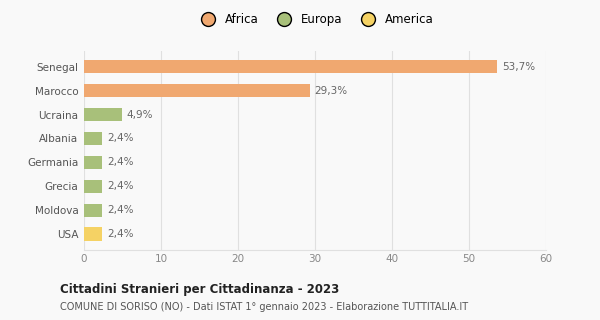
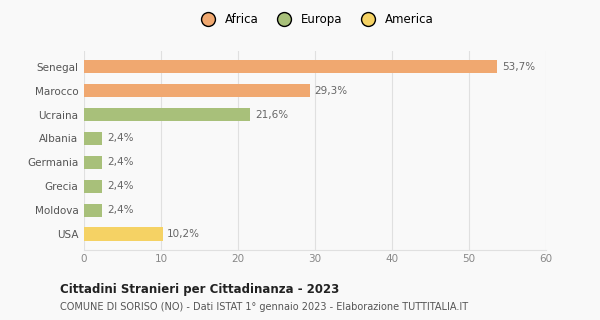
Ucraina: 4,9% -> 21,6%
USA: 2,4% -> 10,2%
